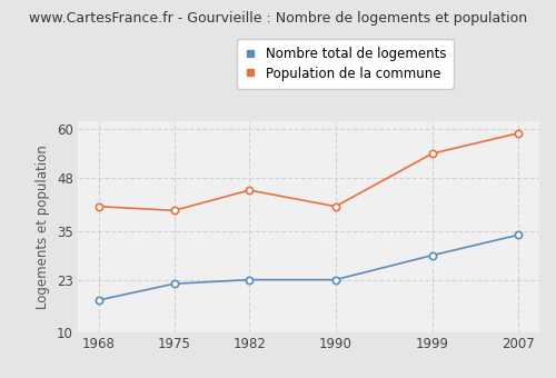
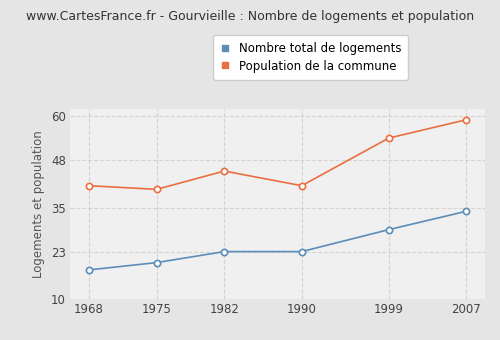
Nombre total de logements/1975: 22 -> 20
